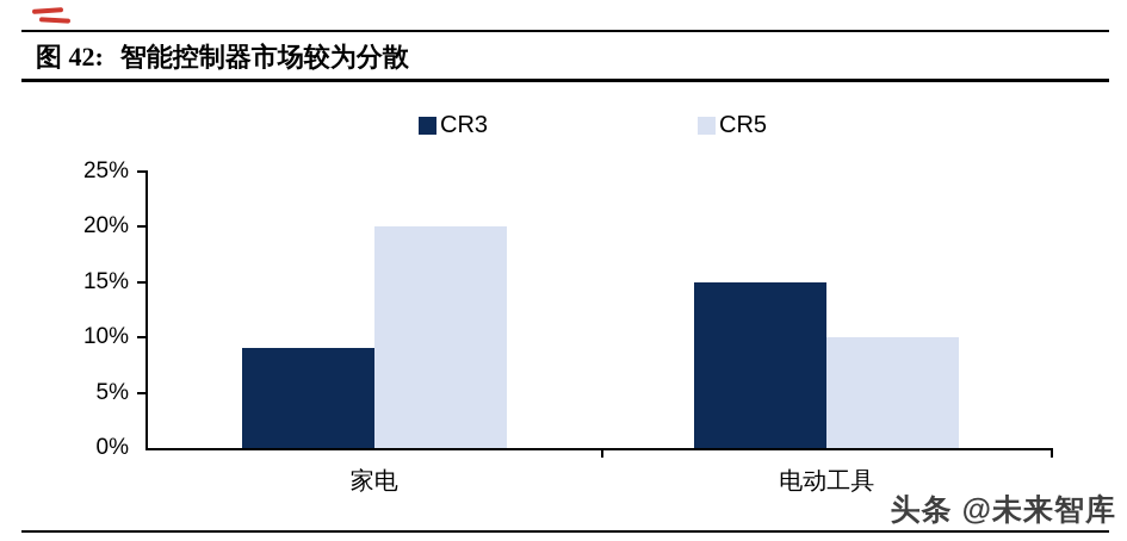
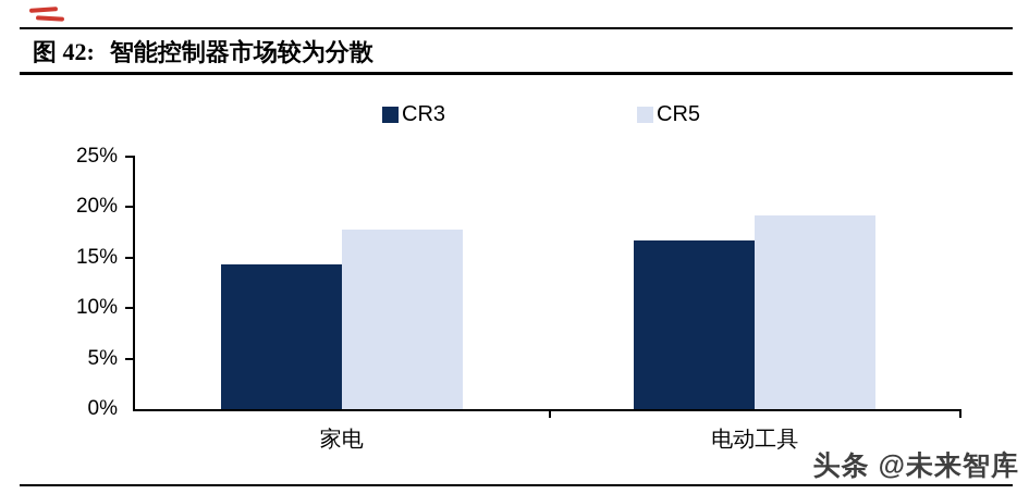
CR3/家电: 9% -> 14%
CR5/家电: 20% -> 18%
CR3/电动工具: 15% -> 17%
CR5/电动工具: 10% -> 19%
